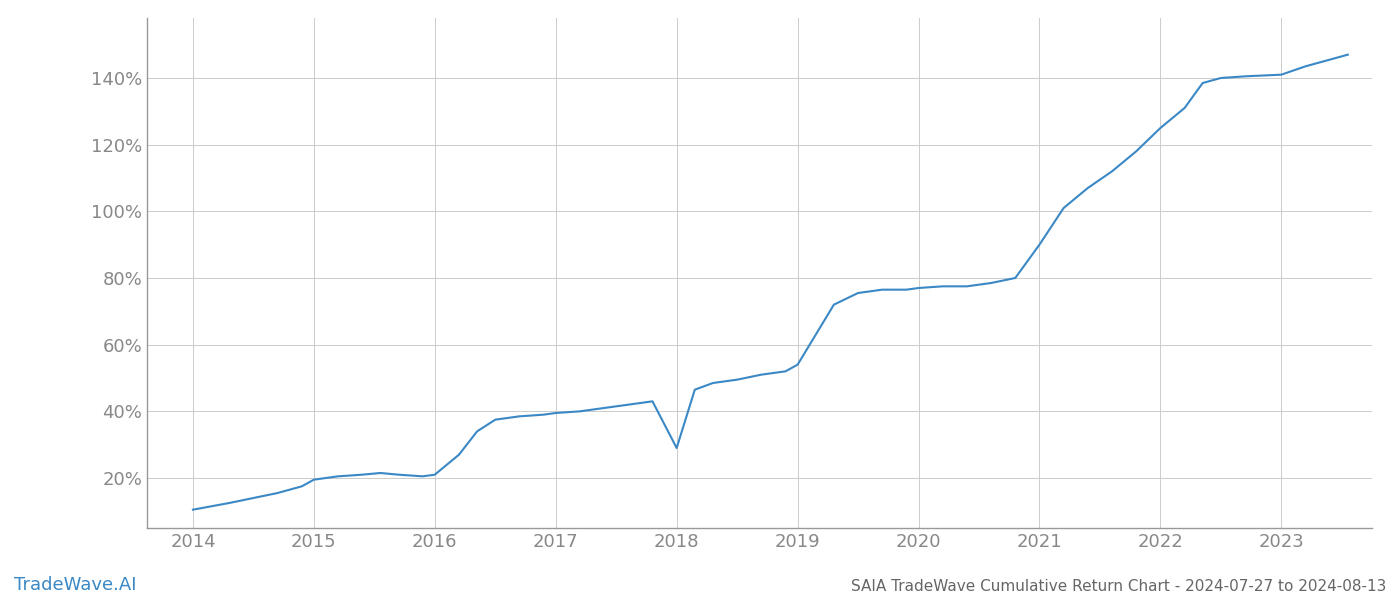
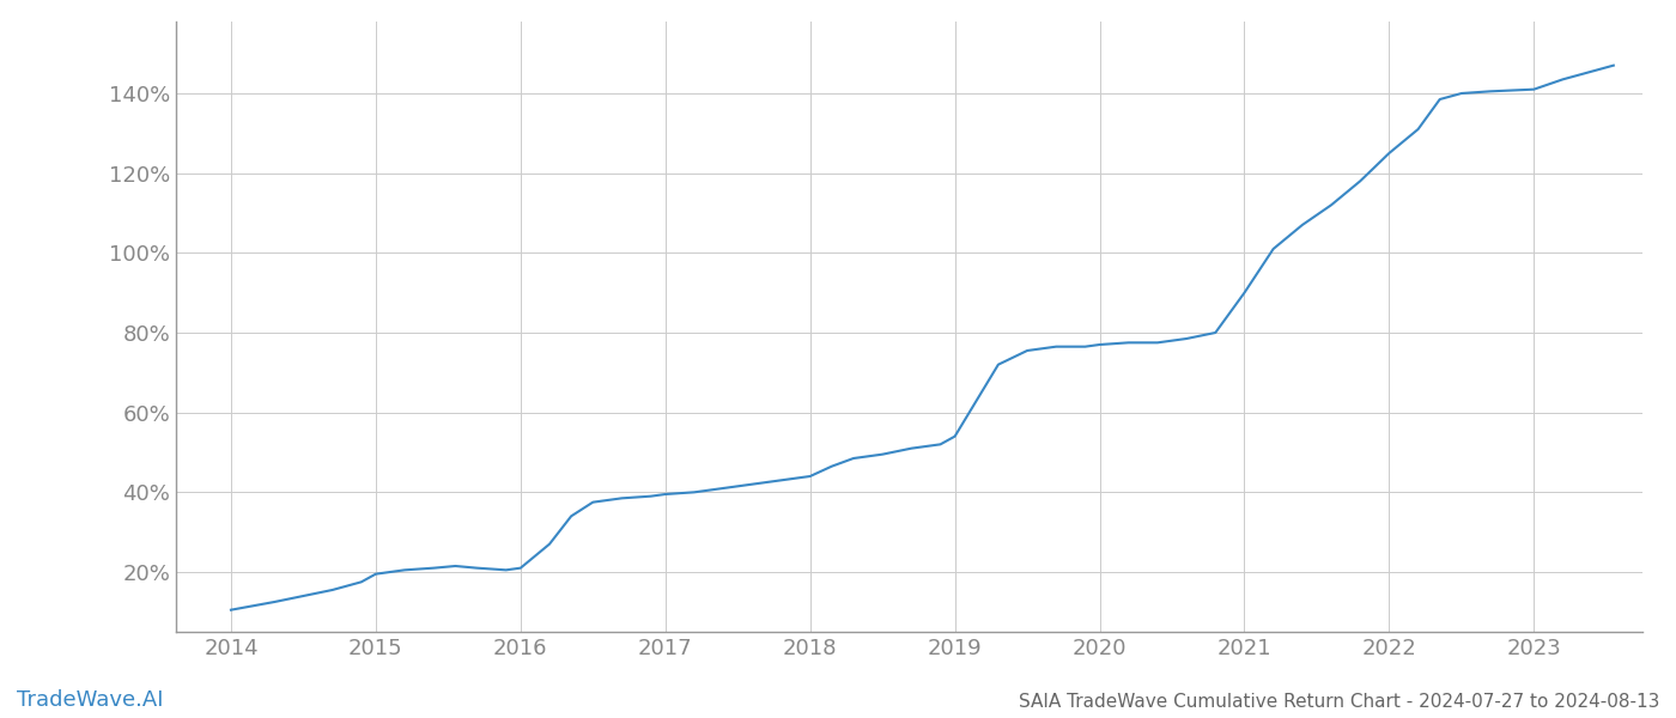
2018: 29.0% -> 44.0%
